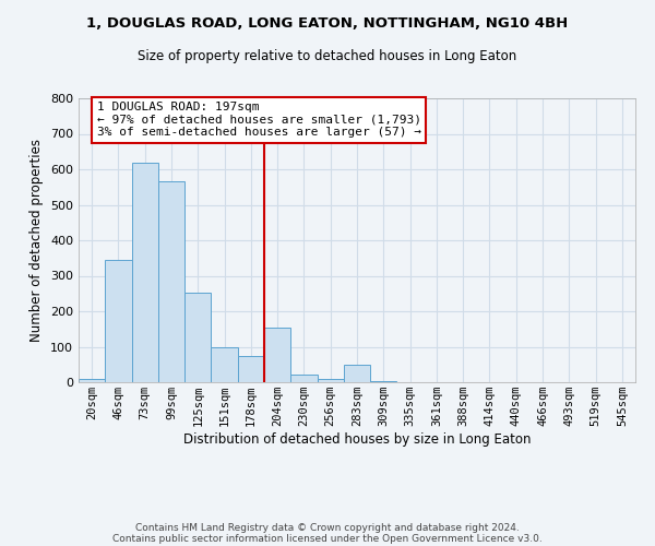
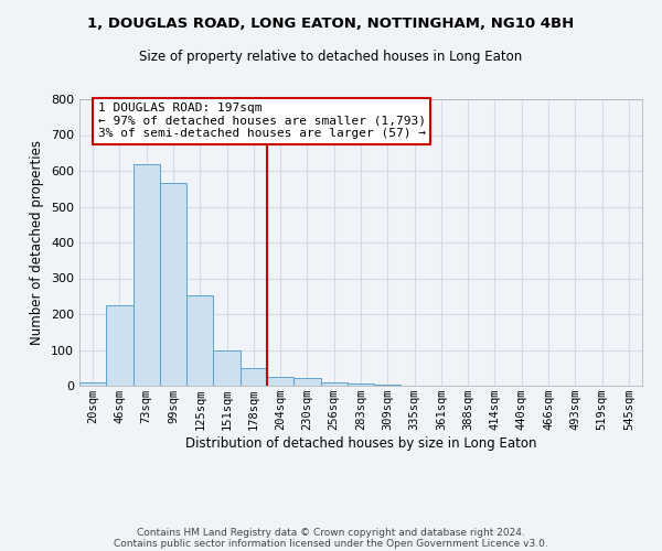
46sqm: 345 -> 224
178sqm: 75 -> 48
204sqm: 155 -> 25
283sqm: 50 -> 6
